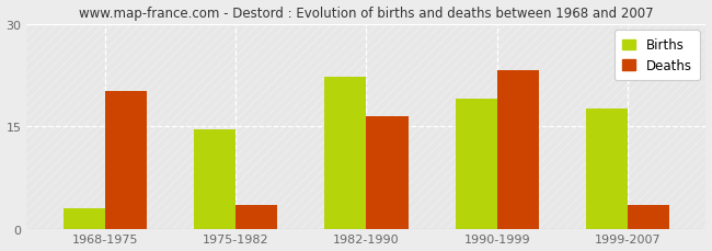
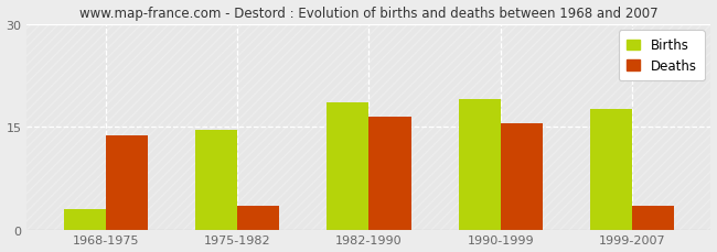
Deaths/1968-1975: 20.2 -> 13.8
Births/1982-1990: 22.2 -> 18.5
Deaths/1990-1999: 23.2 -> 15.5
